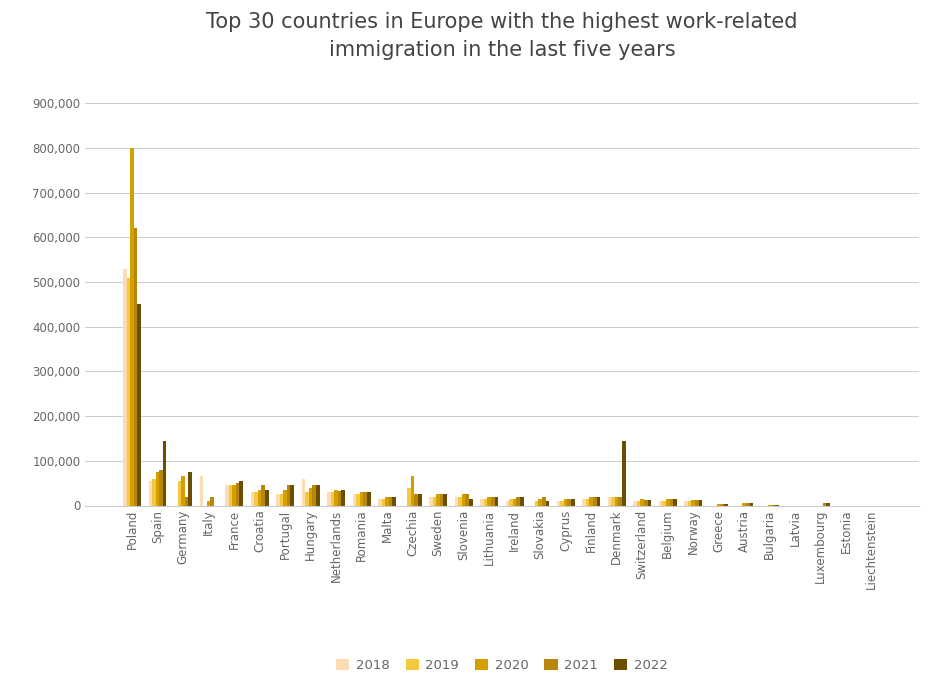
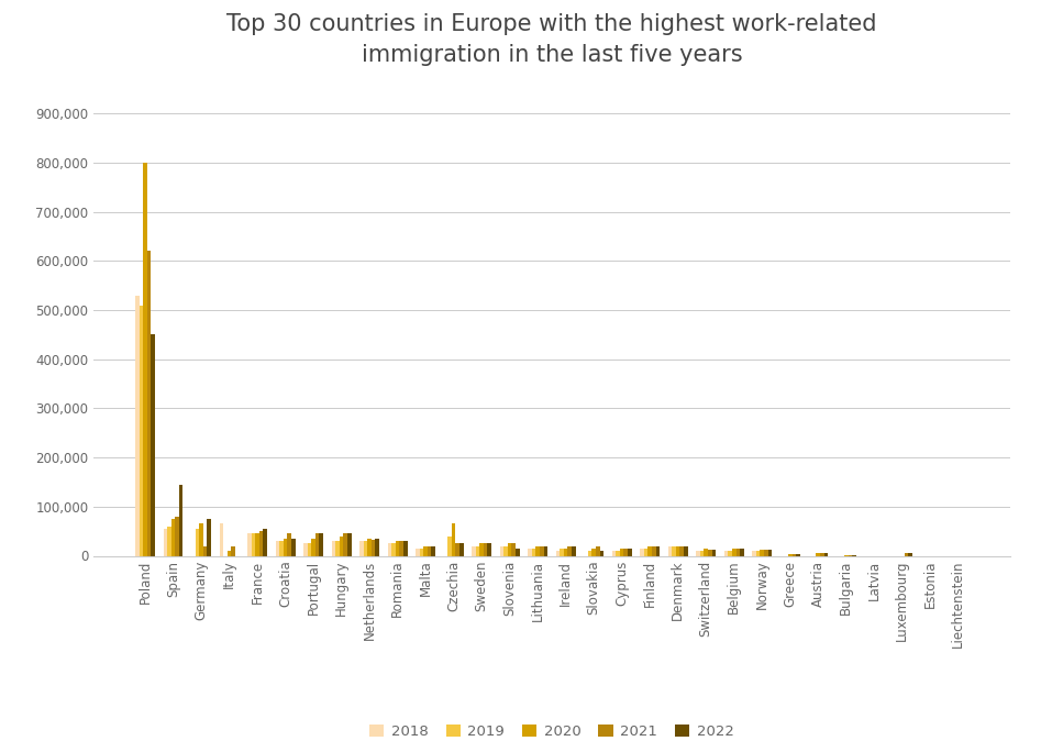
2018/Hungary: 60,000 -> 30,000
2022/Denmark: 145,000 -> 18,000
